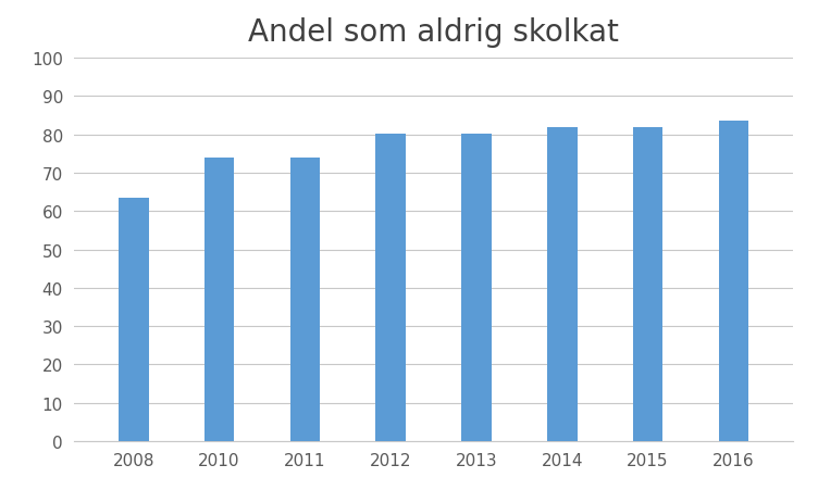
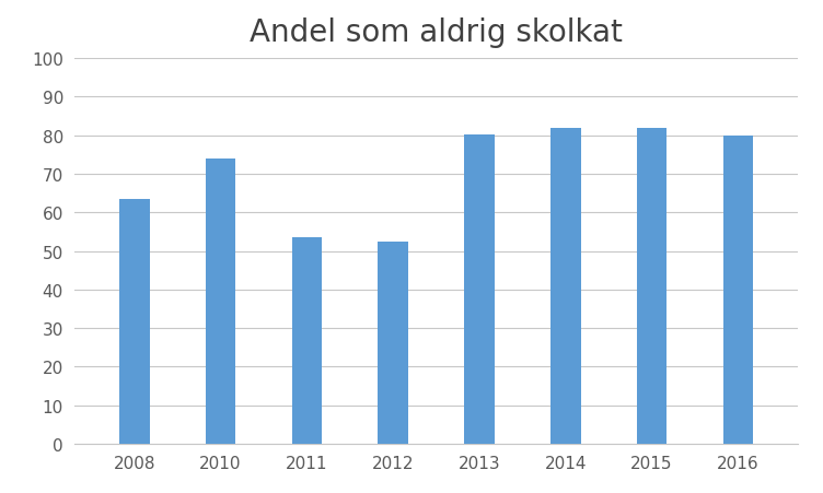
2011: 74.0 -> 53.5
2012: 80.3 -> 52.5
2016: 83.5 -> 80.0
